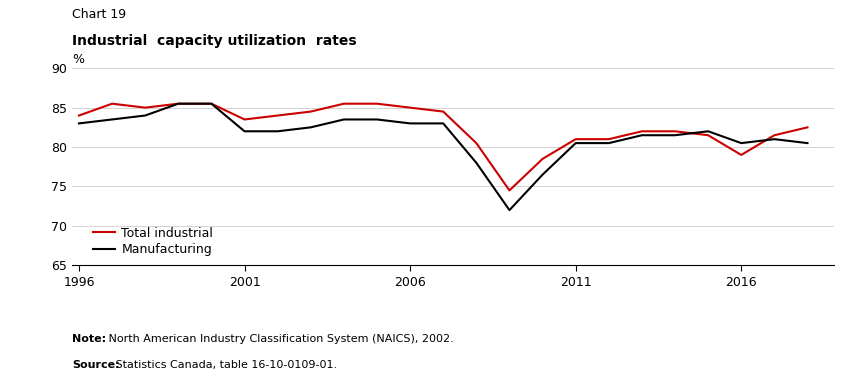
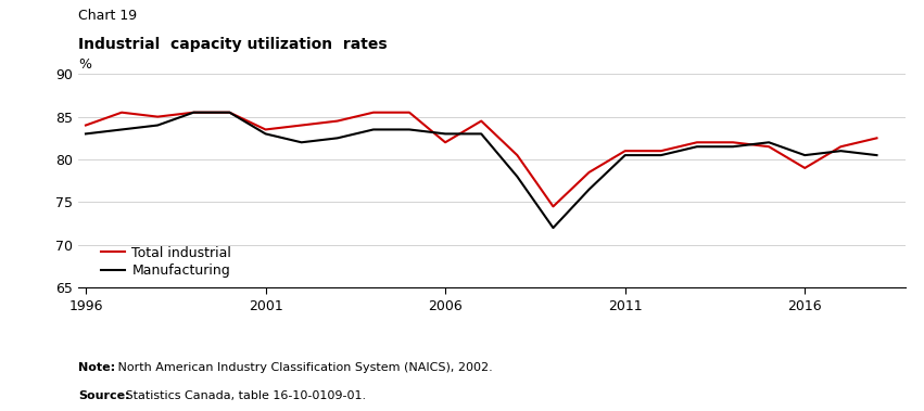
Manufacturing/2001: 82.0 -> 83.0
Total industrial/2006: 85.0 -> 82.0
